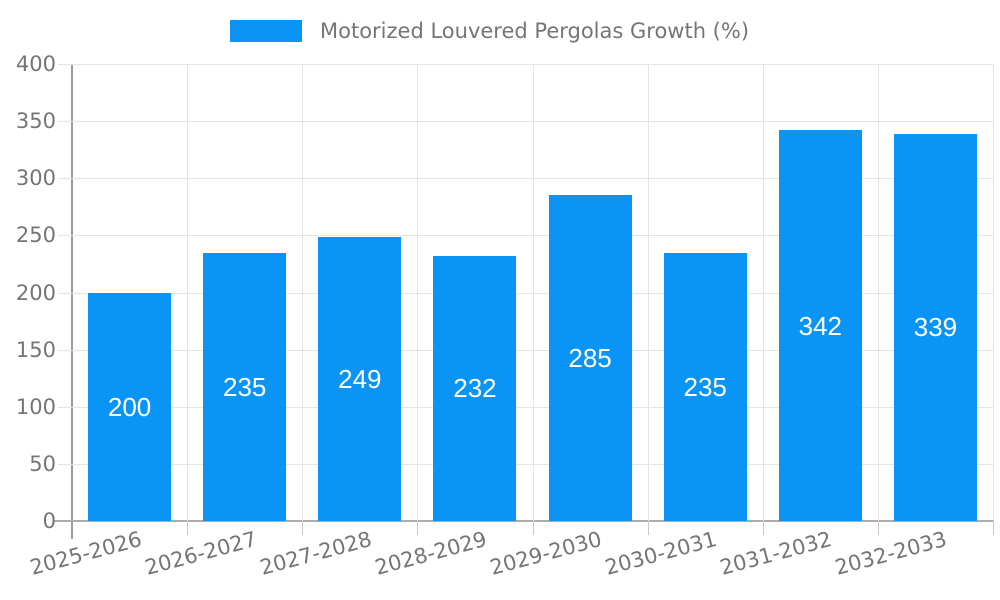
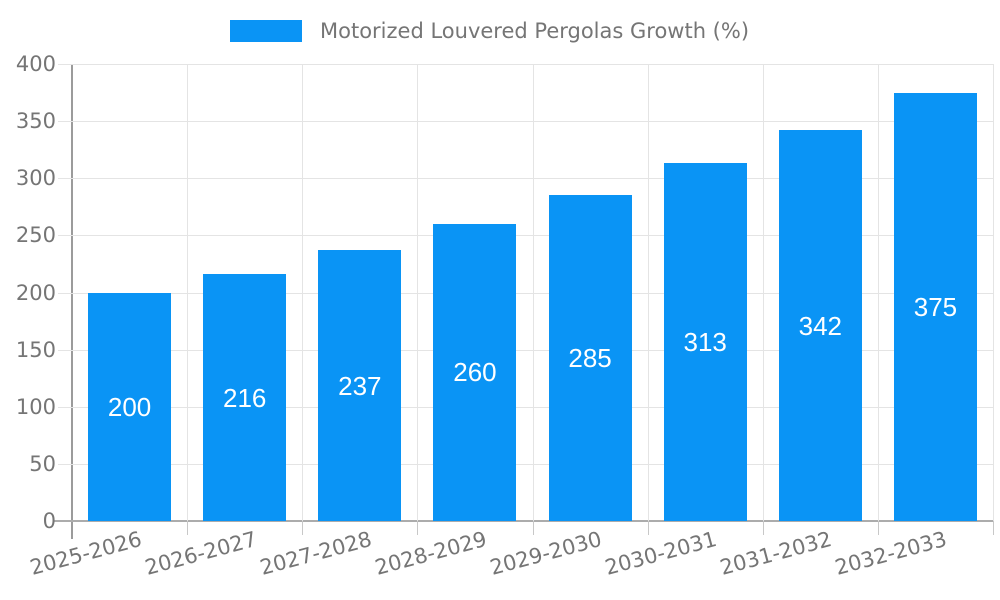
2026-2027: 235 -> 216
2027-2028: 249 -> 237
2028-2029: 232 -> 260
2030-2031: 235 -> 313
2032-2033: 339 -> 375
